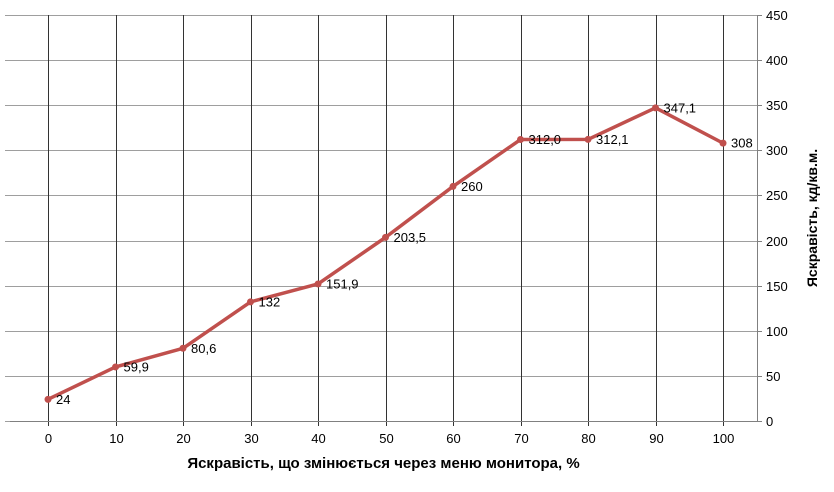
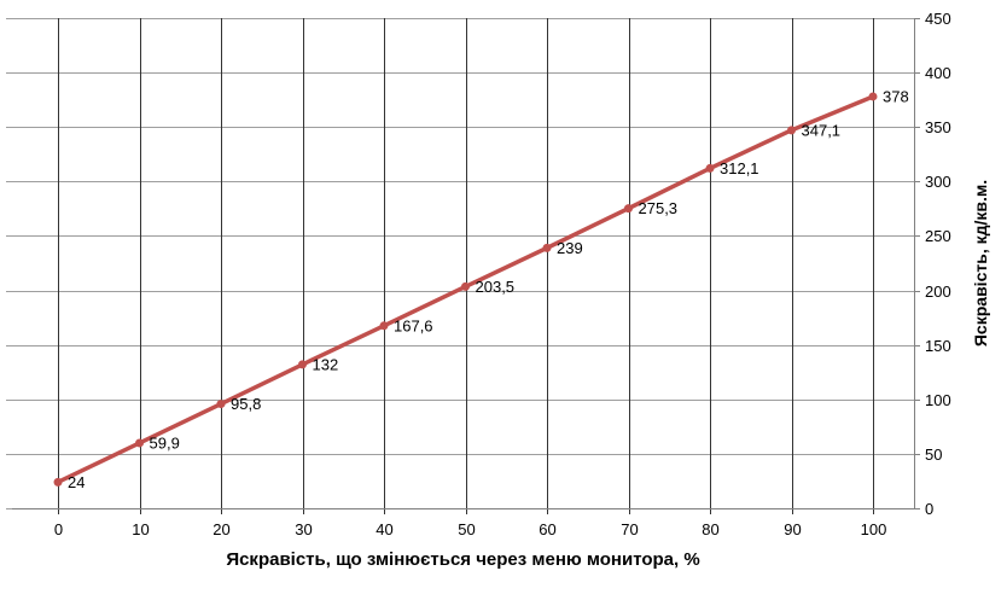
20: 80,6 -> 95,8
40: 151,9 -> 167,6
60: 260 -> 239
70: 312,0 -> 275,3
100: 308 -> 378
